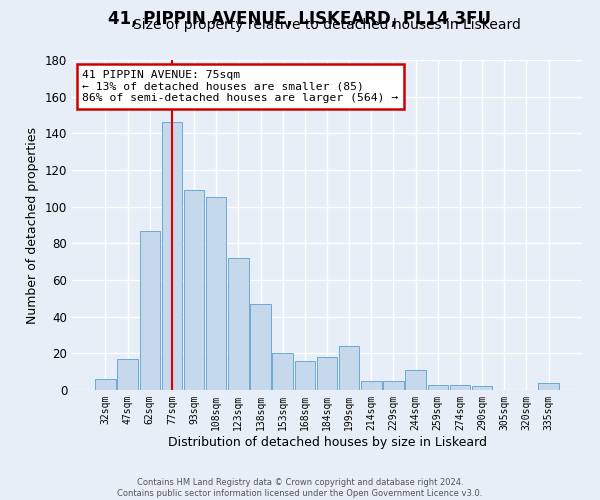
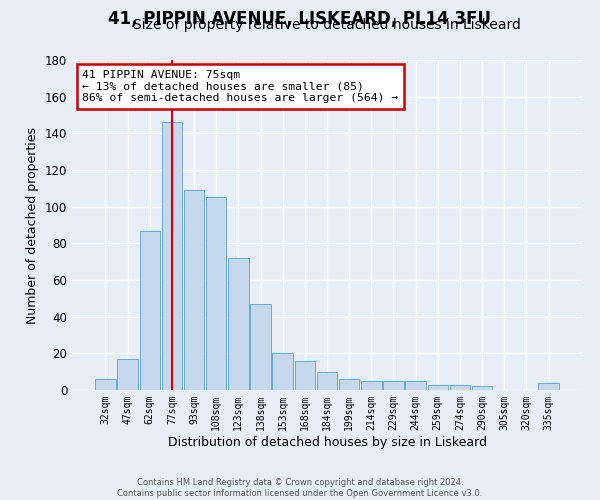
184sqm: 18 -> 10
199sqm: 24 -> 6
244sqm: 11 -> 5
